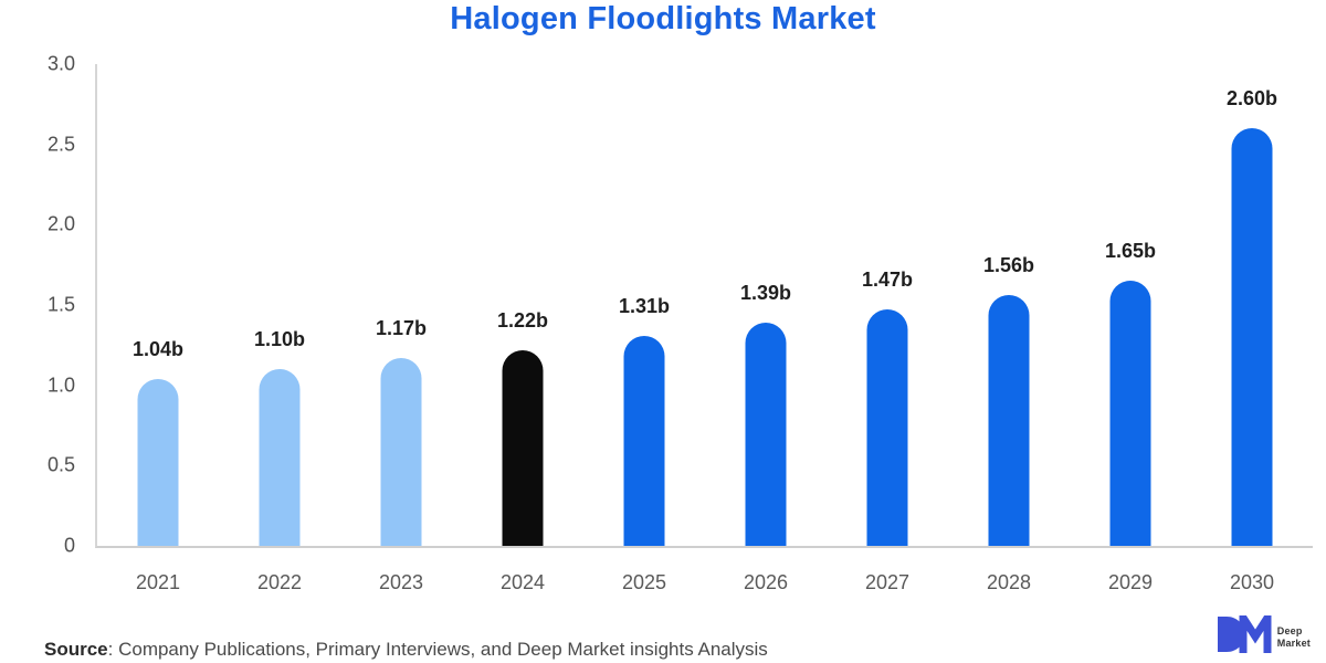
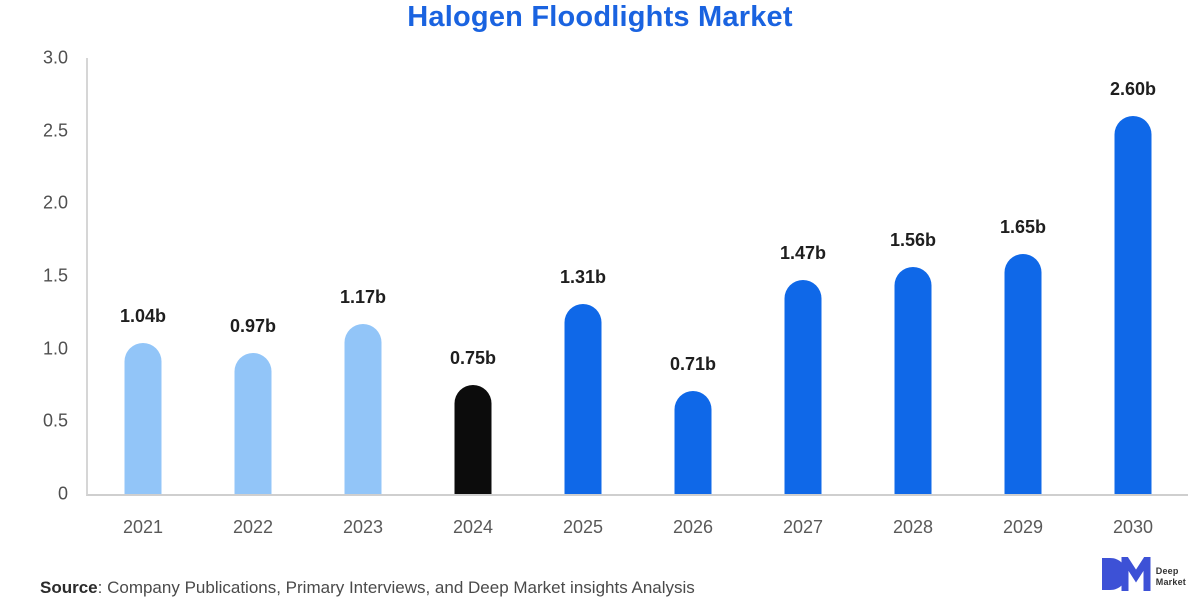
2022: 1.10b -> 0.97b
2024: 1.22b -> 0.75b
2026: 1.39b -> 0.71b
